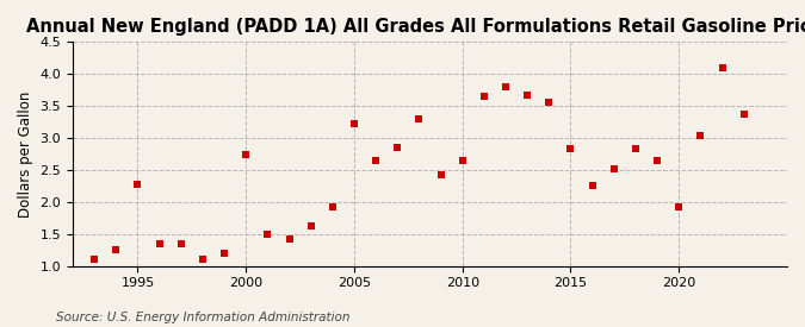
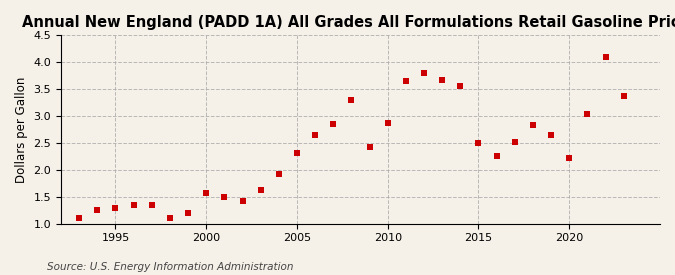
1995: 2.28 -> 1.30
2000: 2.74 -> 1.58
2005: 3.22 -> 2.32
2010: 2.64 -> 2.88
2015: 2.84 -> 2.50
2020: 1.92 -> 2.22
